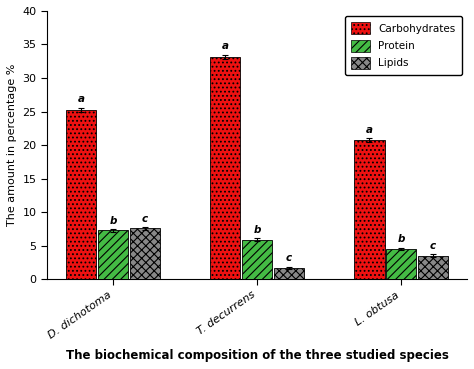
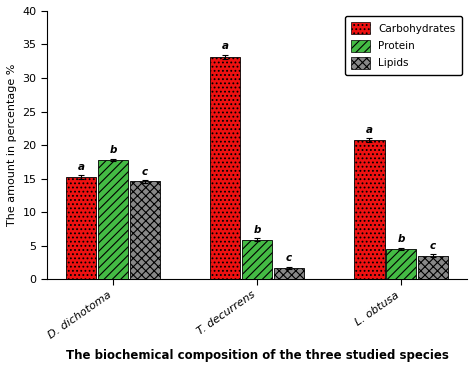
Carbohydrates/D. dichotoma: 25.3 -> 15.2
Protein/D. dichotoma: 7.3 -> 17.8
Lipids/D. dichotoma: 7.6 -> 14.6
